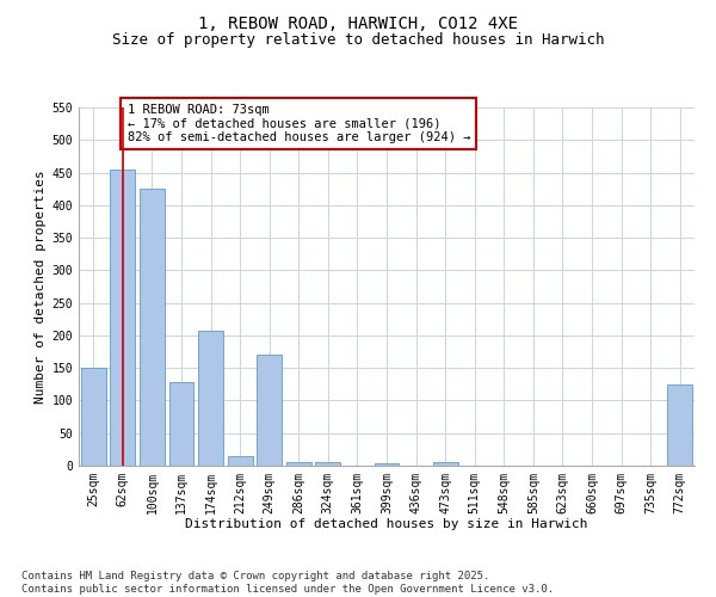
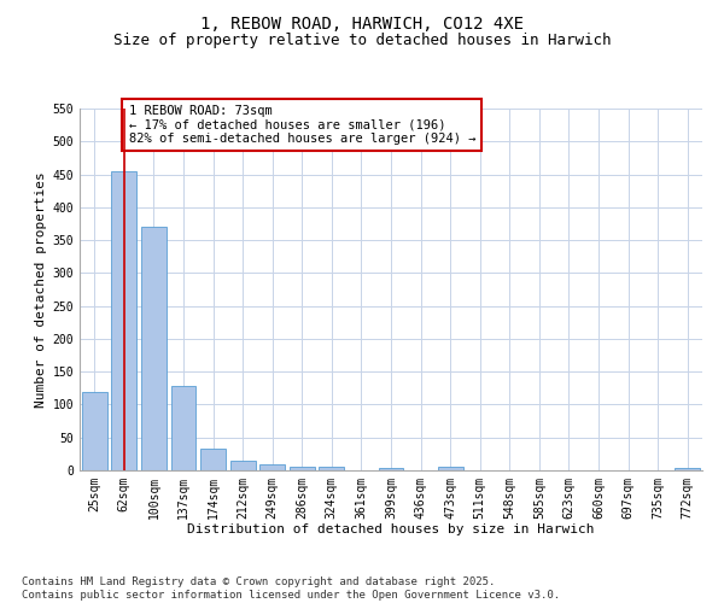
25sqm: 150 -> 120
100sqm: 426 -> 370
174sqm: 208 -> 33
249sqm: 170 -> 9
772sqm: 124 -> 4
